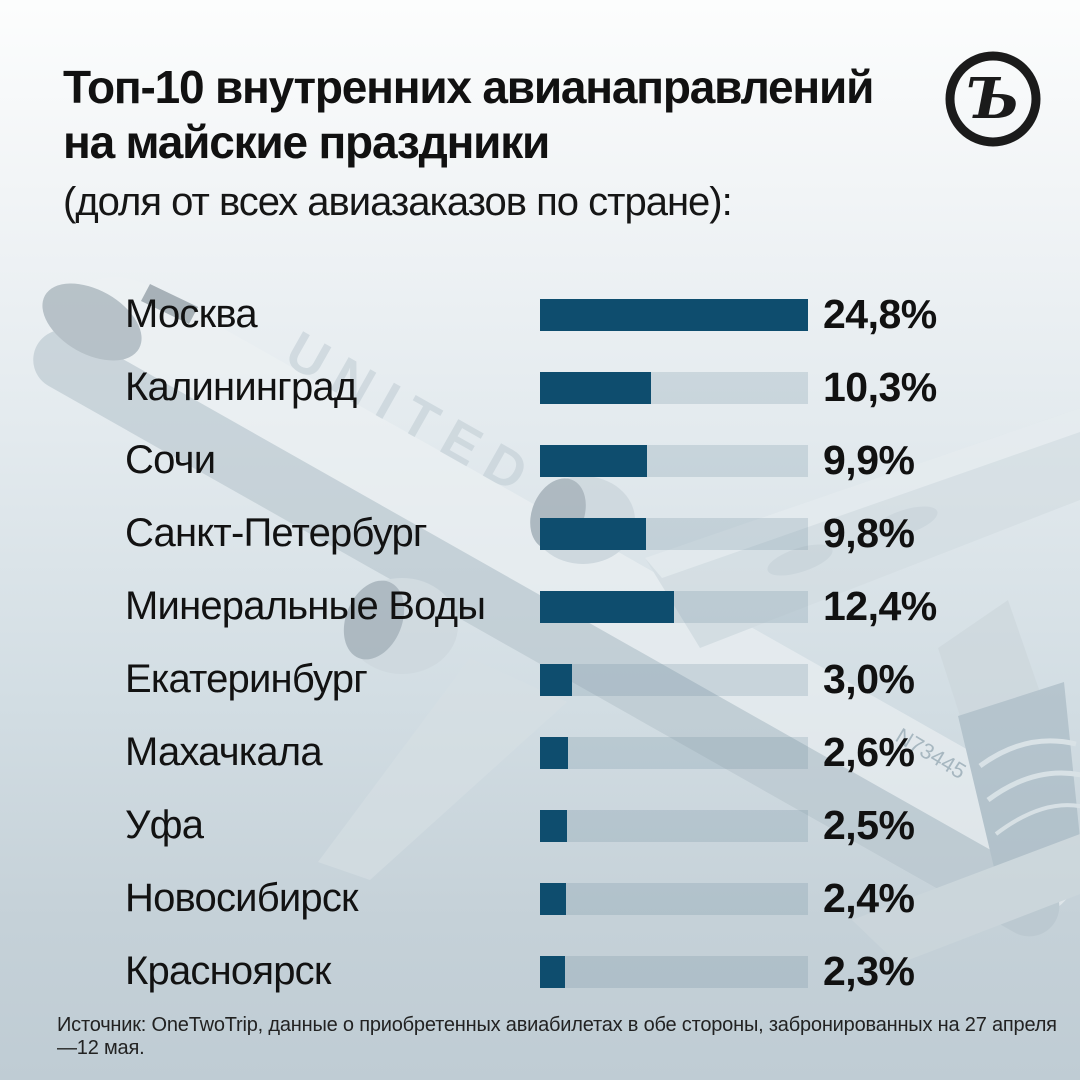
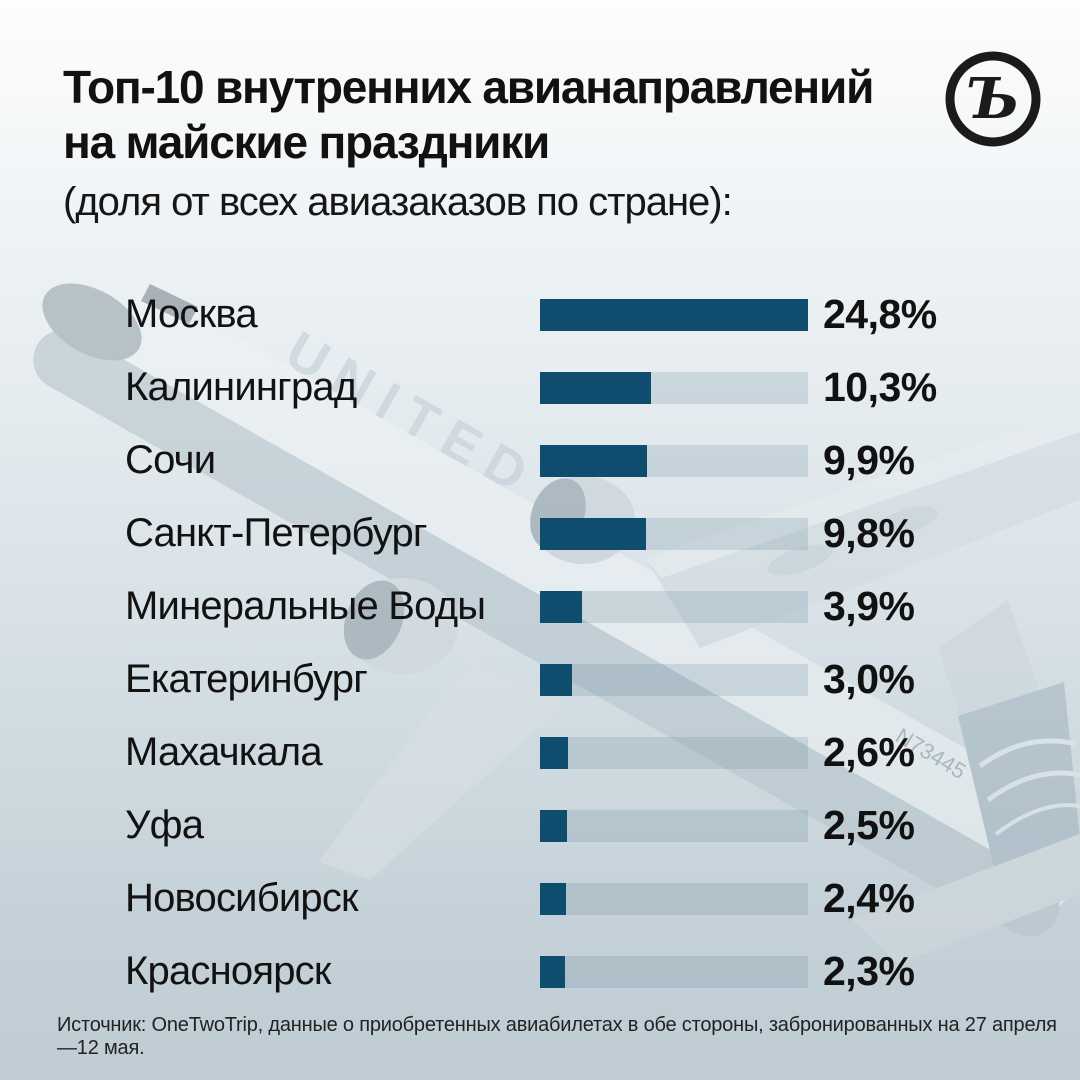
Минеральные Воды: 12,4% -> 3,9%
